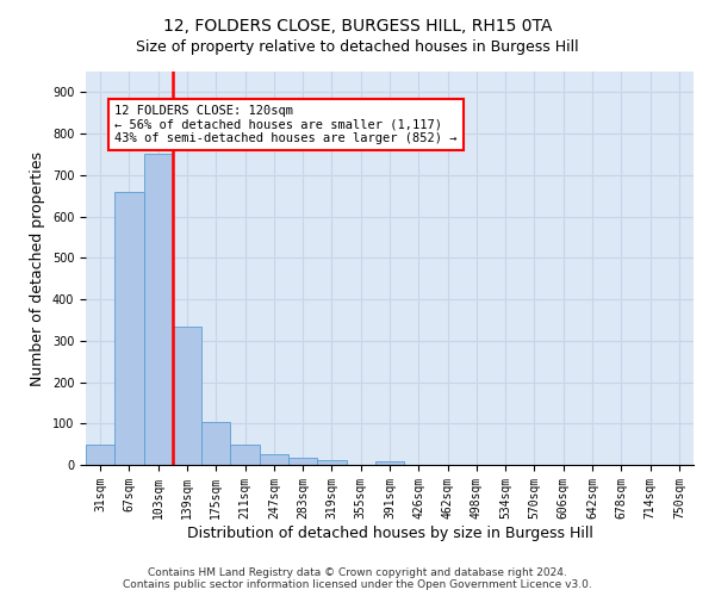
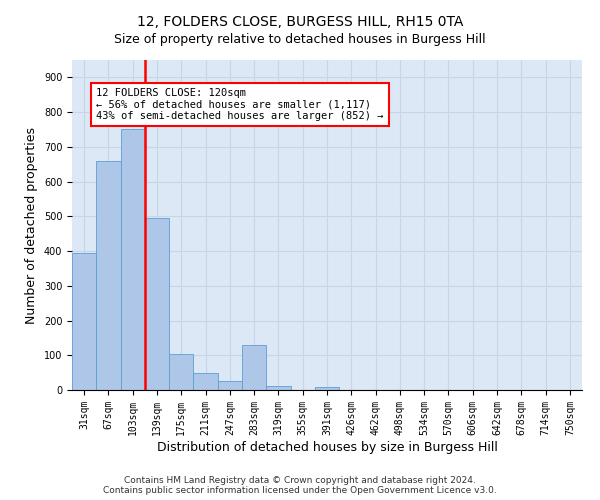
31sqm: 50 -> 395
139sqm: 335 -> 495
283sqm: 17 -> 130
